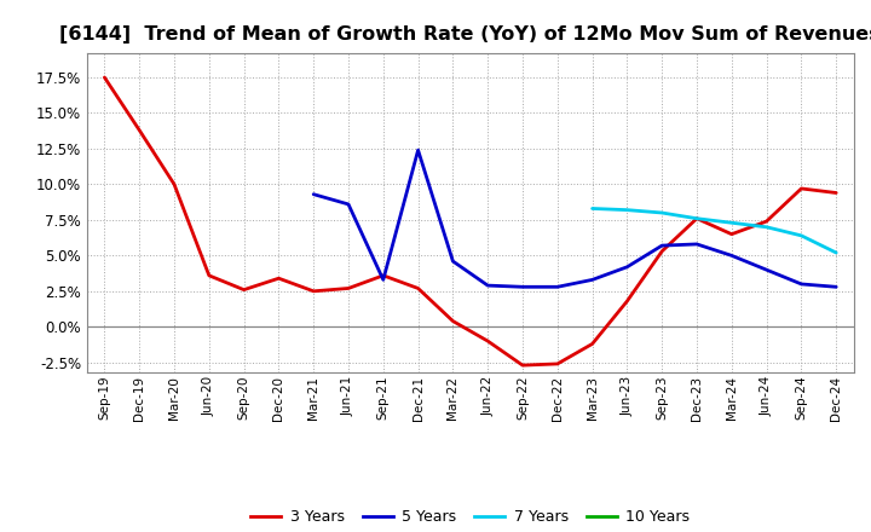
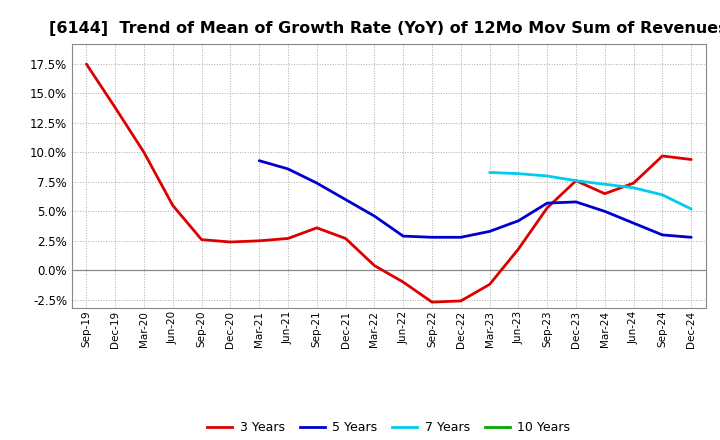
3 Years/Jun-20: 3.6% -> 5.5%
3 Years/Dec-20: 3.4% -> 2.4%
5 Years/Sep-21: 3.3% -> 7.4%
5 Years/Dec-21: 12.4% -> 6.0%
